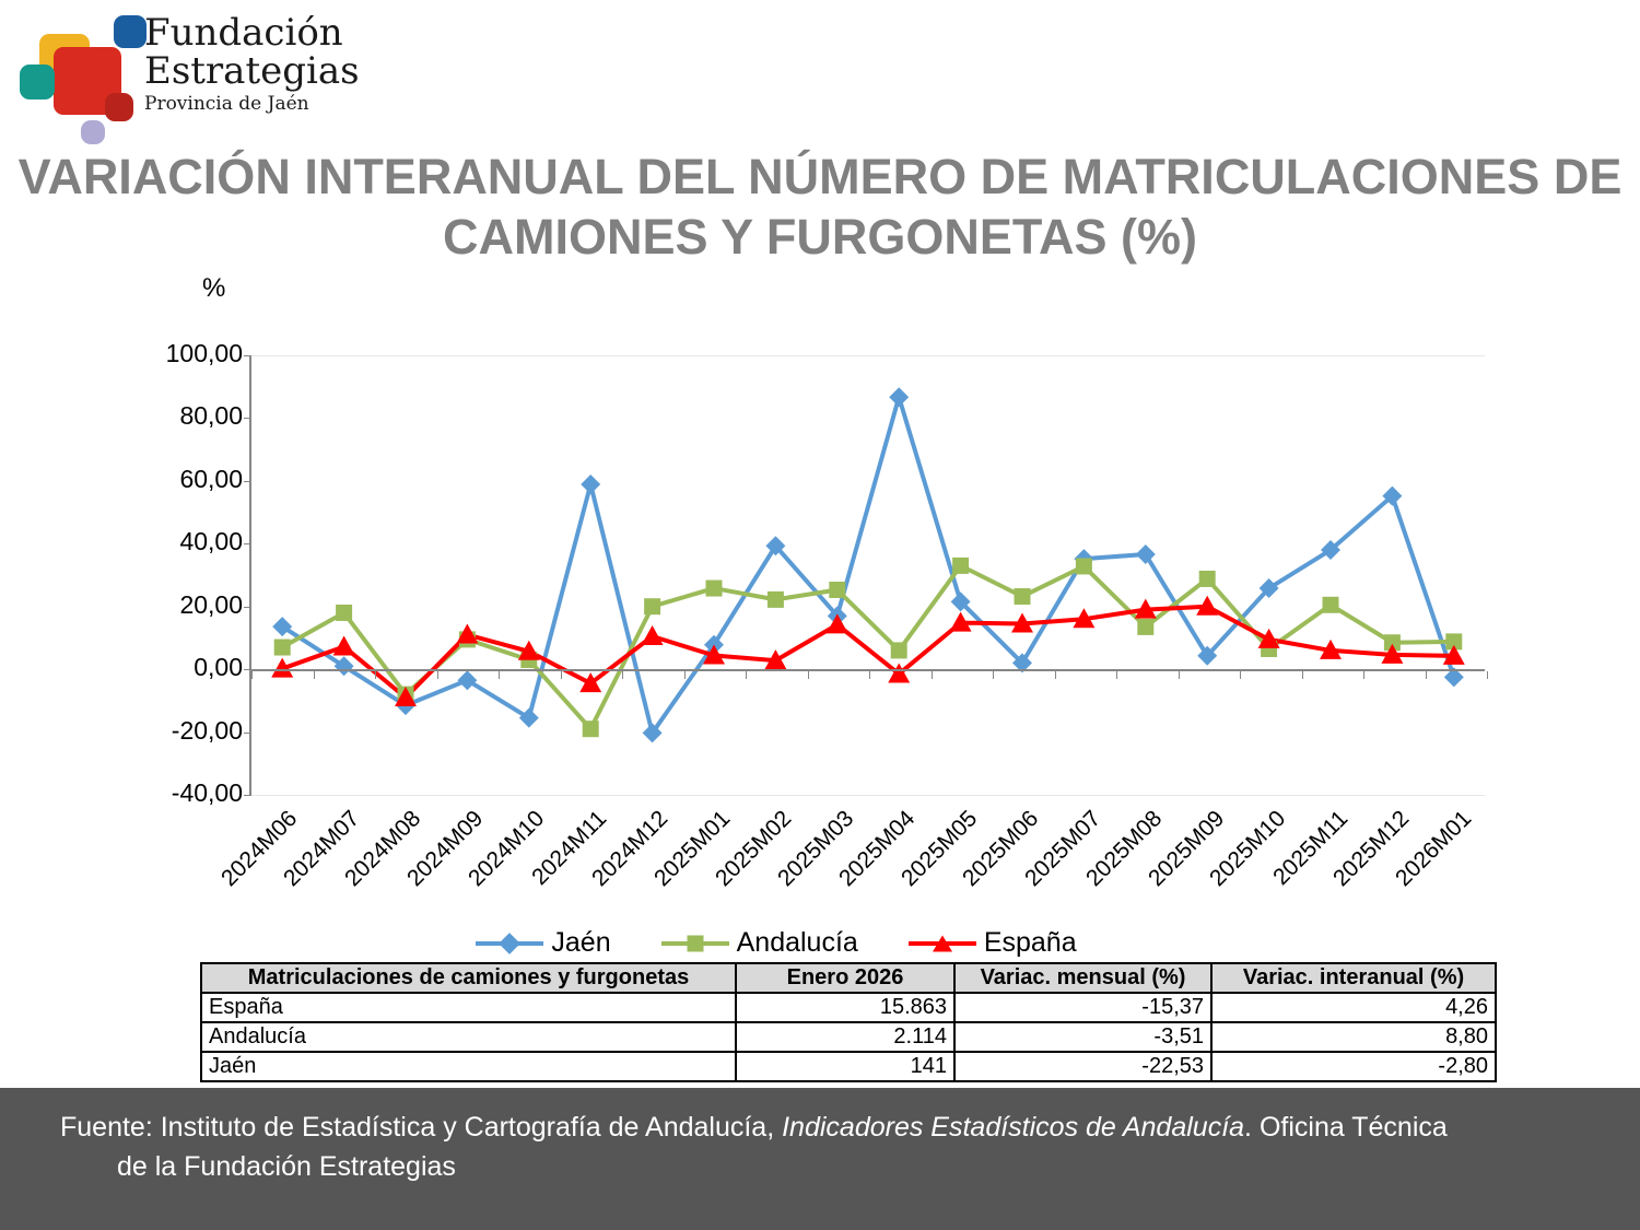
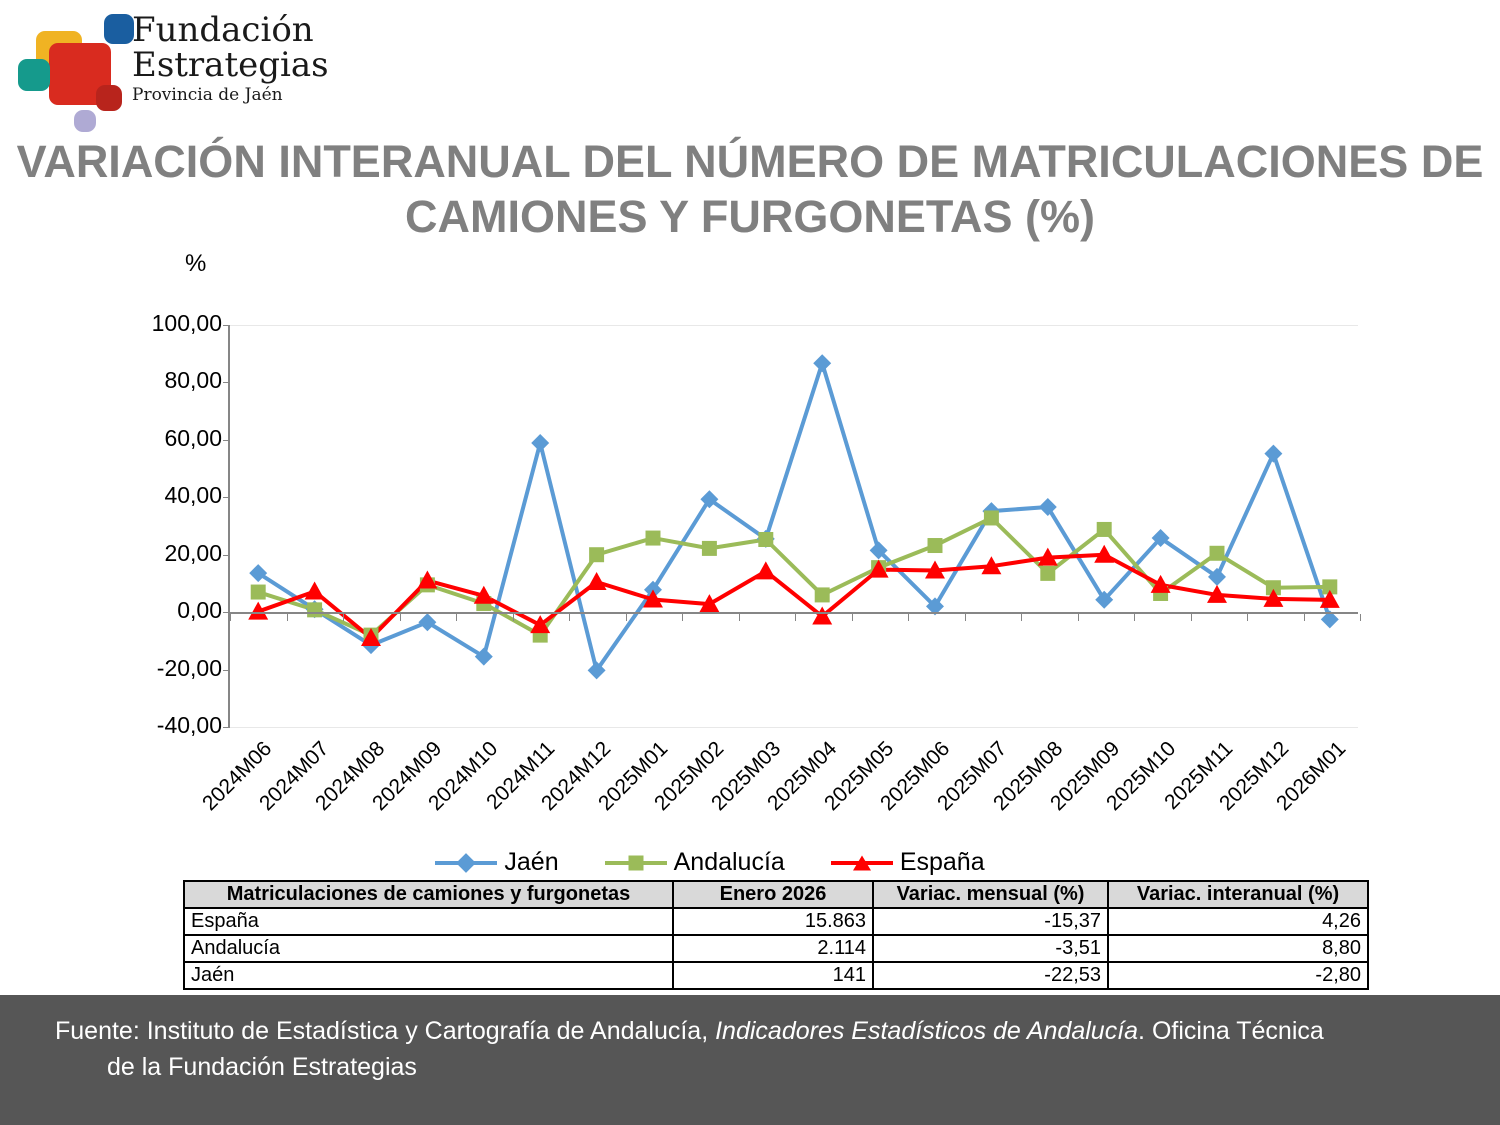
Andalucía/2024M07: 18 -> 1
Andalucía/2024M11: -19 -> -8
Jaén/2025M03: 17 -> 26
Andalucía/2025M05: 33 -> 16
Jaén/2025M11: 38 -> 12
